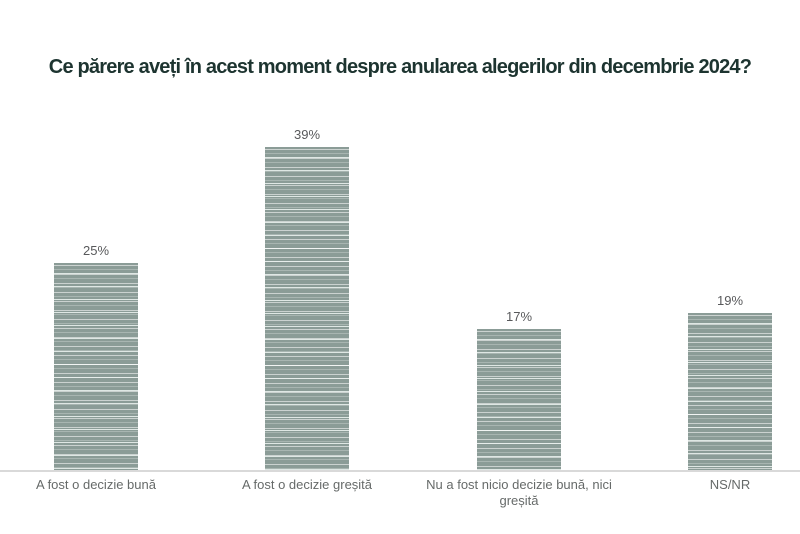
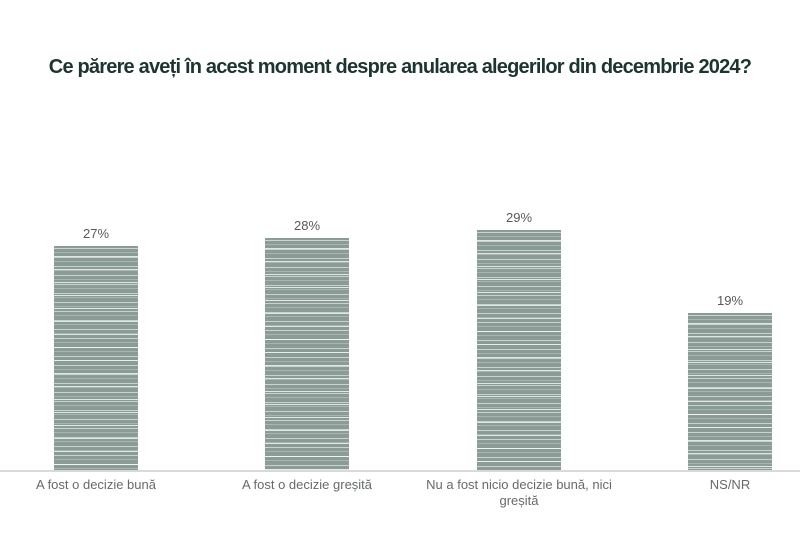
A fost o decizie bună: 25% -> 27%
A fost o decizie greșită: 39% -> 28%
Nu a fost nicio decizie bună, nici greșită: 17% -> 29%
